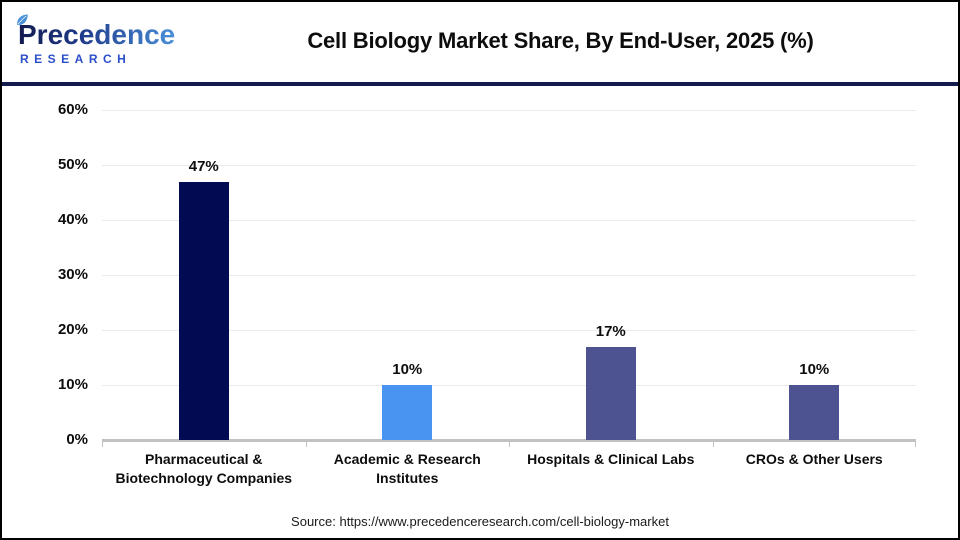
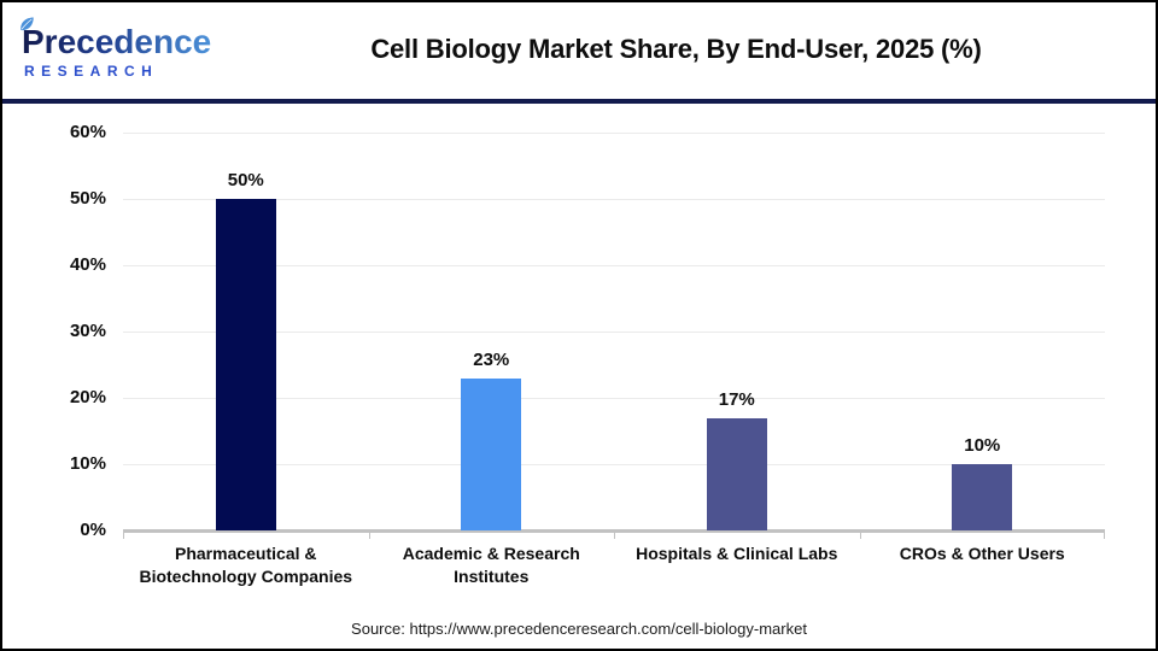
Pharmaceutical & Biotechnology Companies: 47% -> 50%
Academic & Research Institutes: 10% -> 23%
